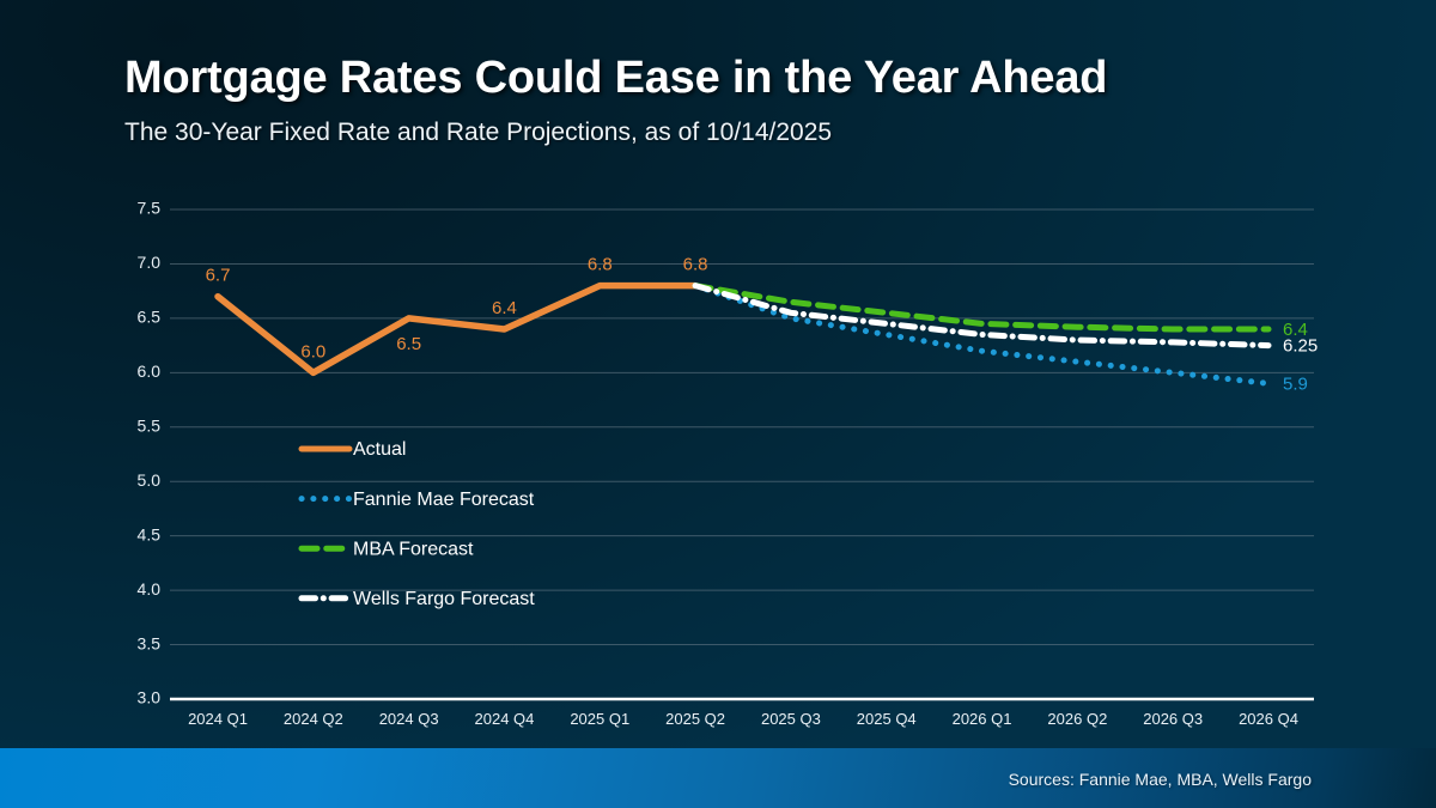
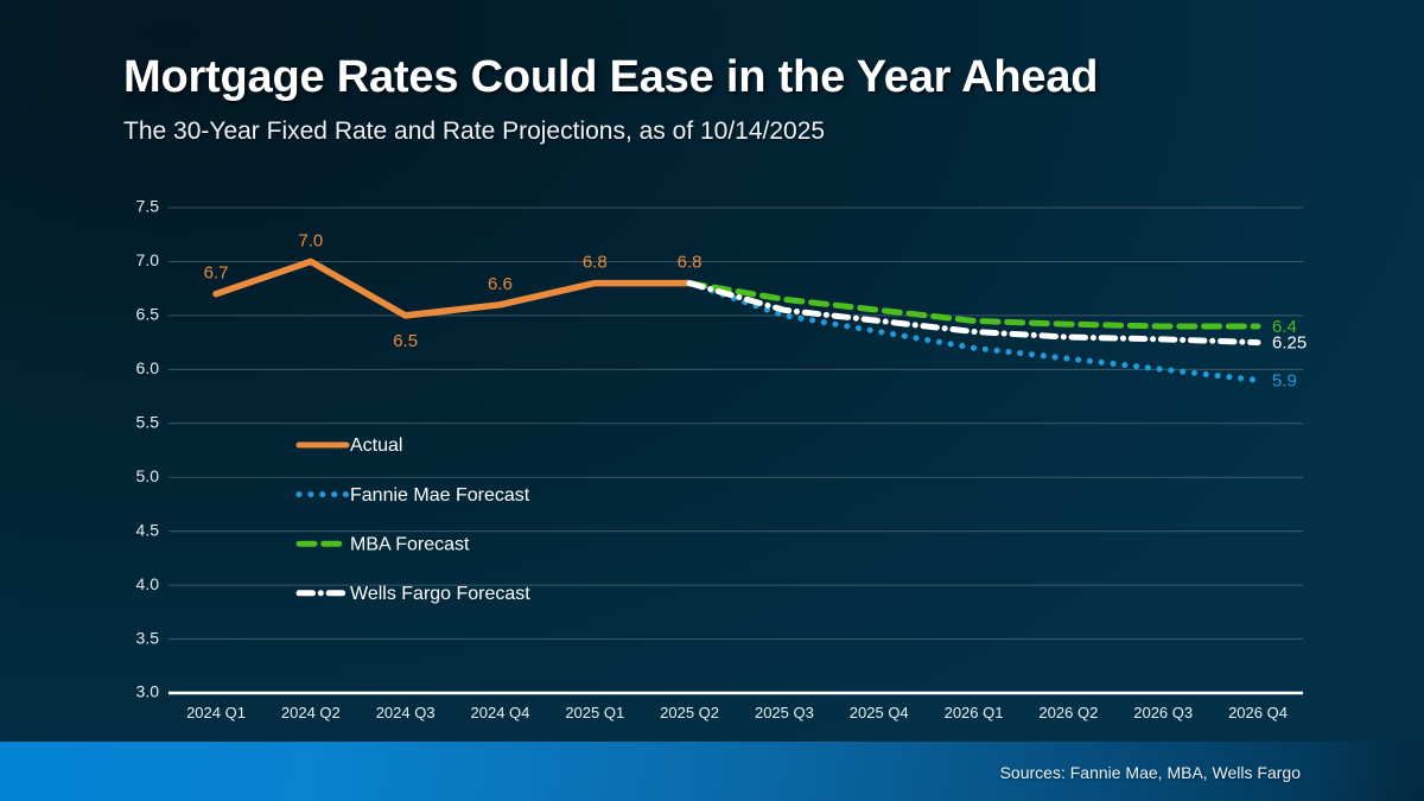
Actual/2024 Q2: 6.0 -> 7.0
Actual/2024 Q4: 6.4 -> 6.6
